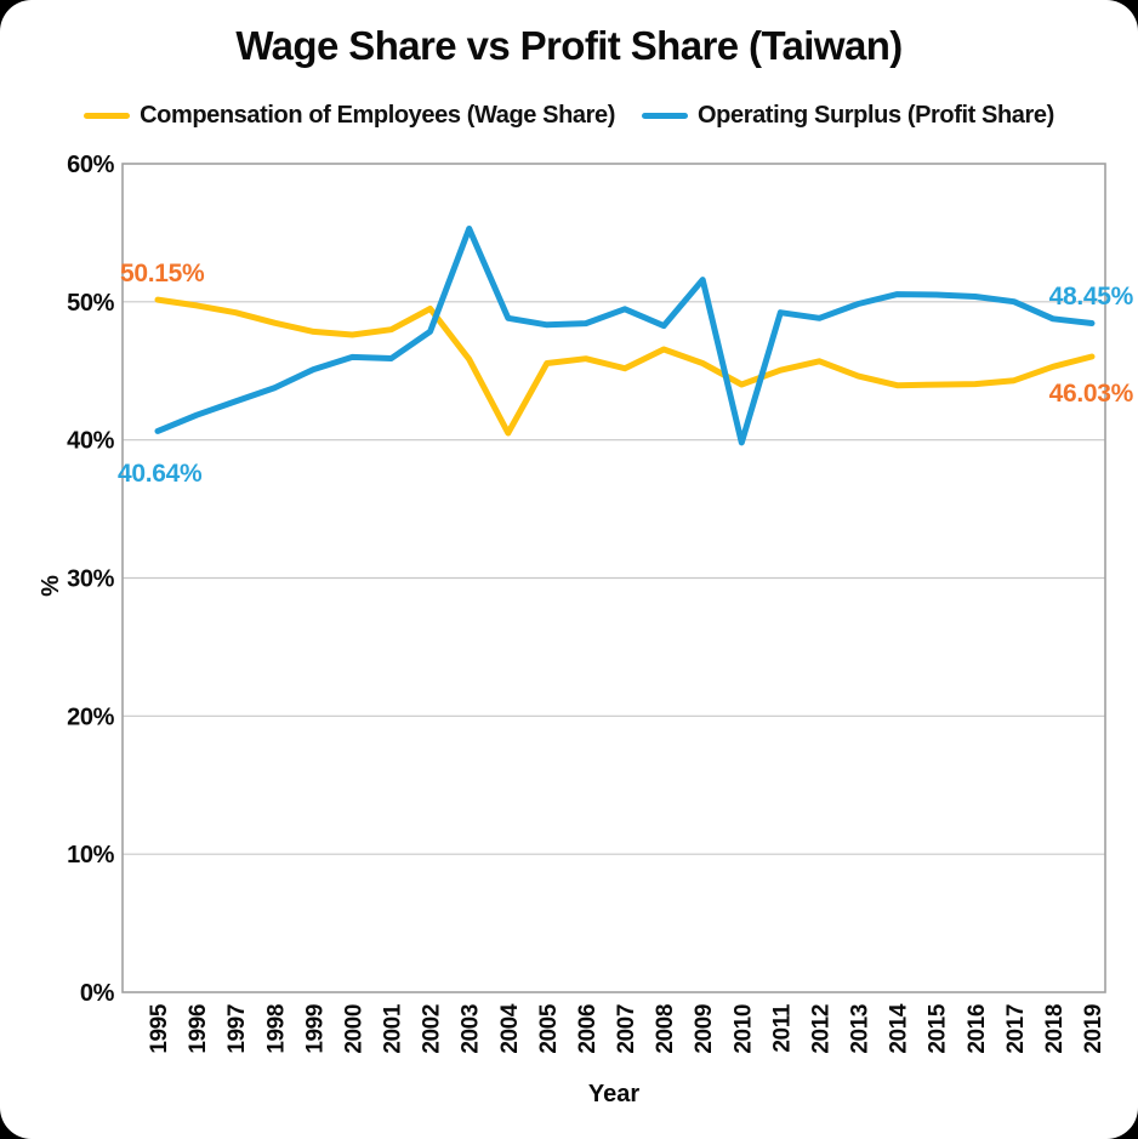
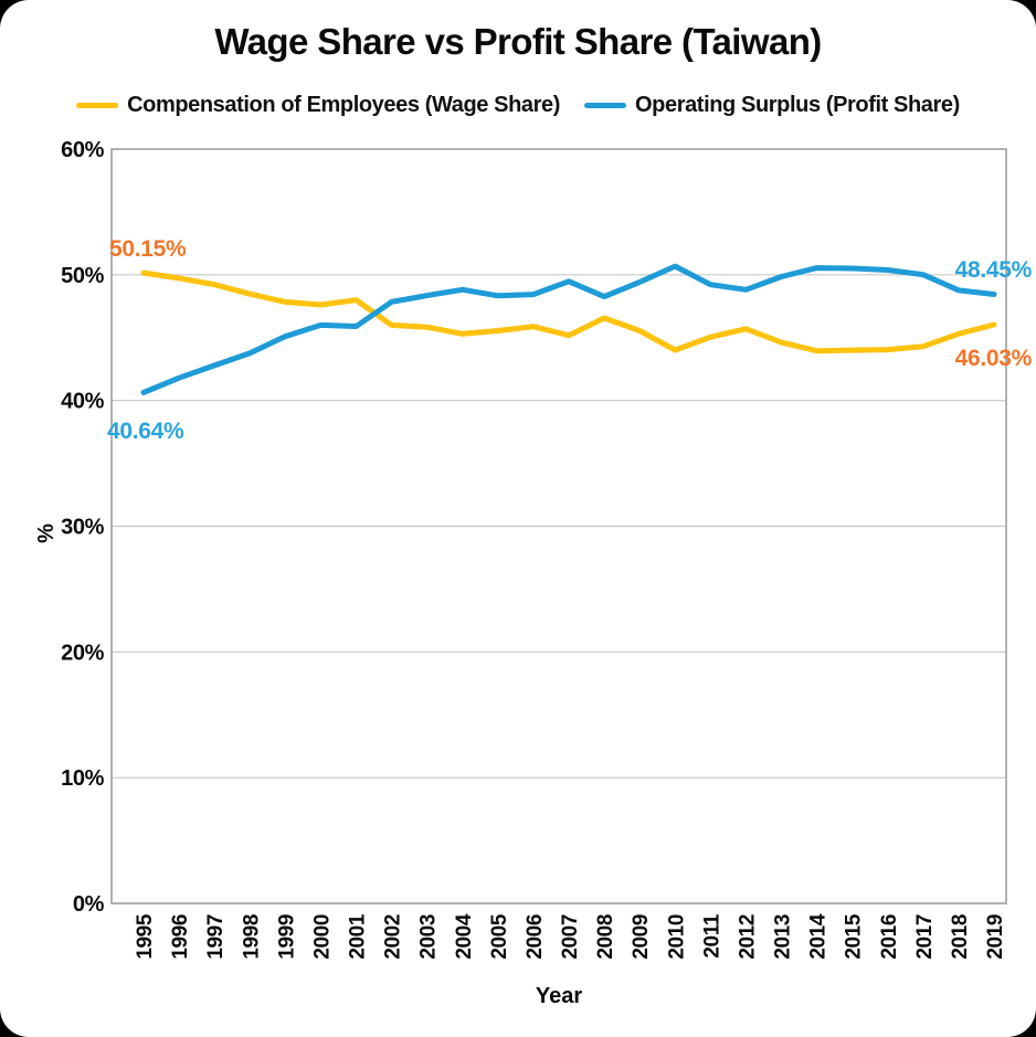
Compensation of Employees (Wage Share)/2002: 49.5% -> 46.0%
Operating Surplus (Profit Share)/2003: 55.3% -> 48.4%
Compensation of Employees (Wage Share)/2004: 40.5% -> 45.3%
Operating Surplus (Profit Share)/2009: 51.6% -> 49.4%
Operating Surplus (Profit Share)/2010: 39.8% -> 50.7%
